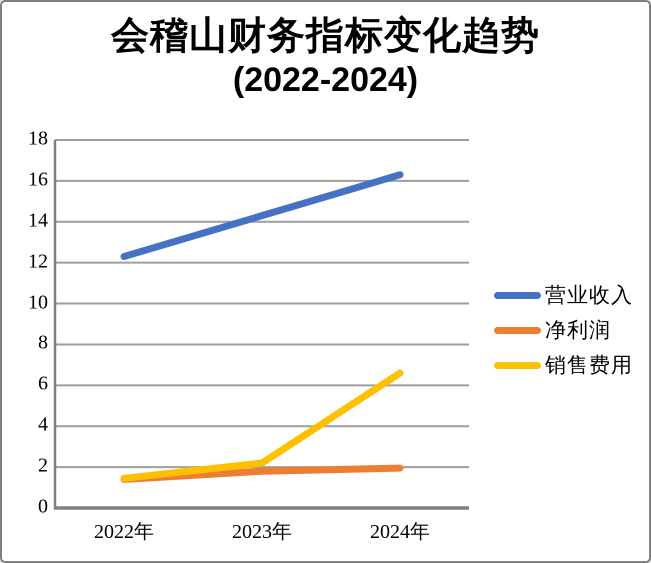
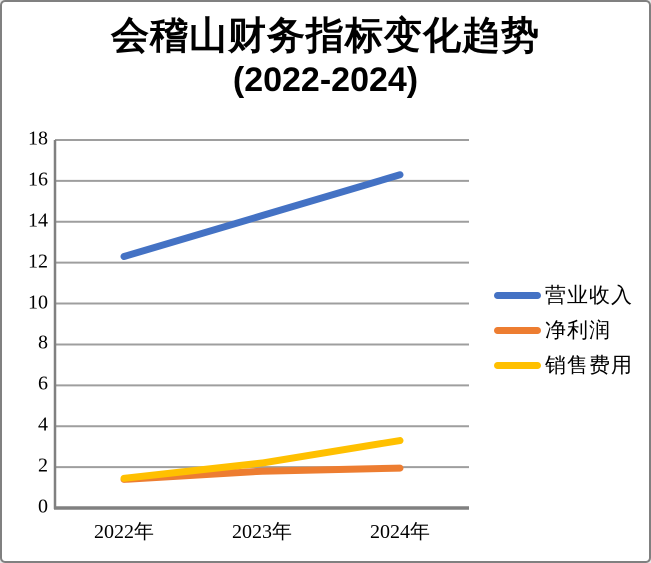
销售费用/2024年: 6.6 -> 3.3
